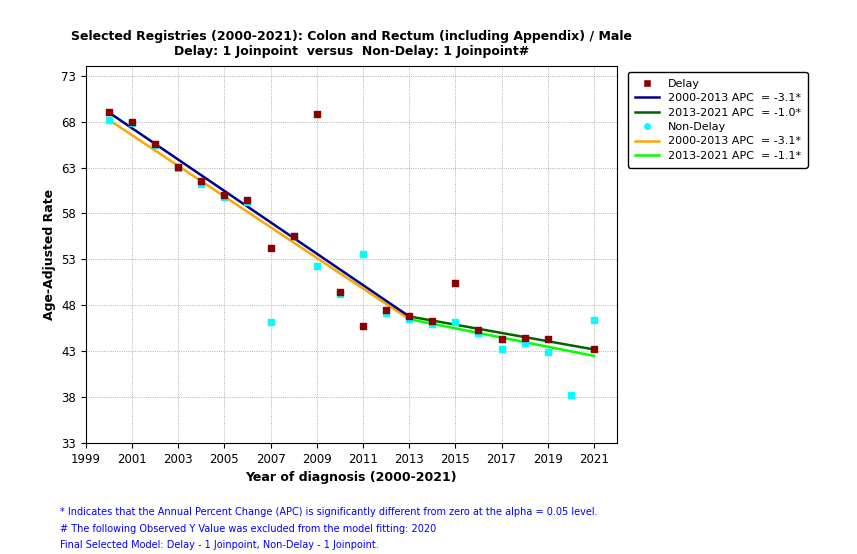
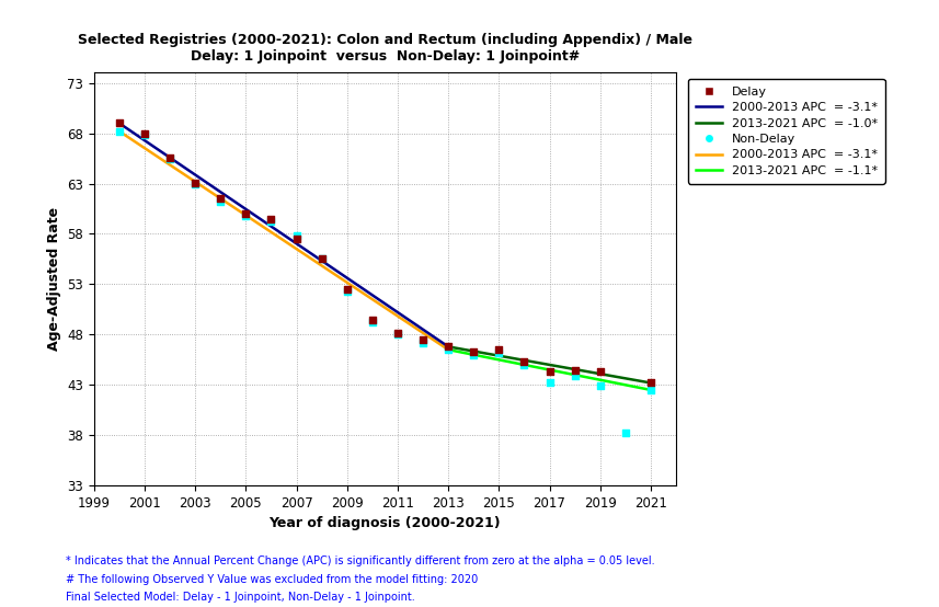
Delay/2007: 54.2 -> 57.5
Non-Delay/2007: 46.2 -> 57.8
Delay/2009: 68.8 -> 52.5
Delay/2011: 45.8 -> 48.2
Non-Delay/2011: 53.6 -> 48.0
Delay/2015: 50.4 -> 46.5
Non-Delay/2021: 46.4 -> 42.5
